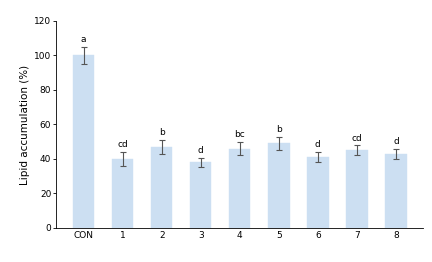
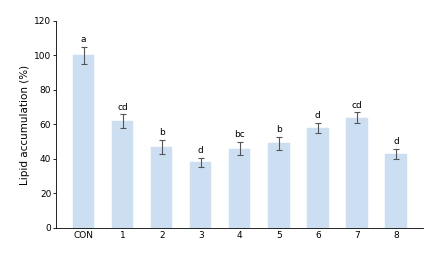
1: 40 -> 62
6: 41 -> 58
7: 45 -> 64
